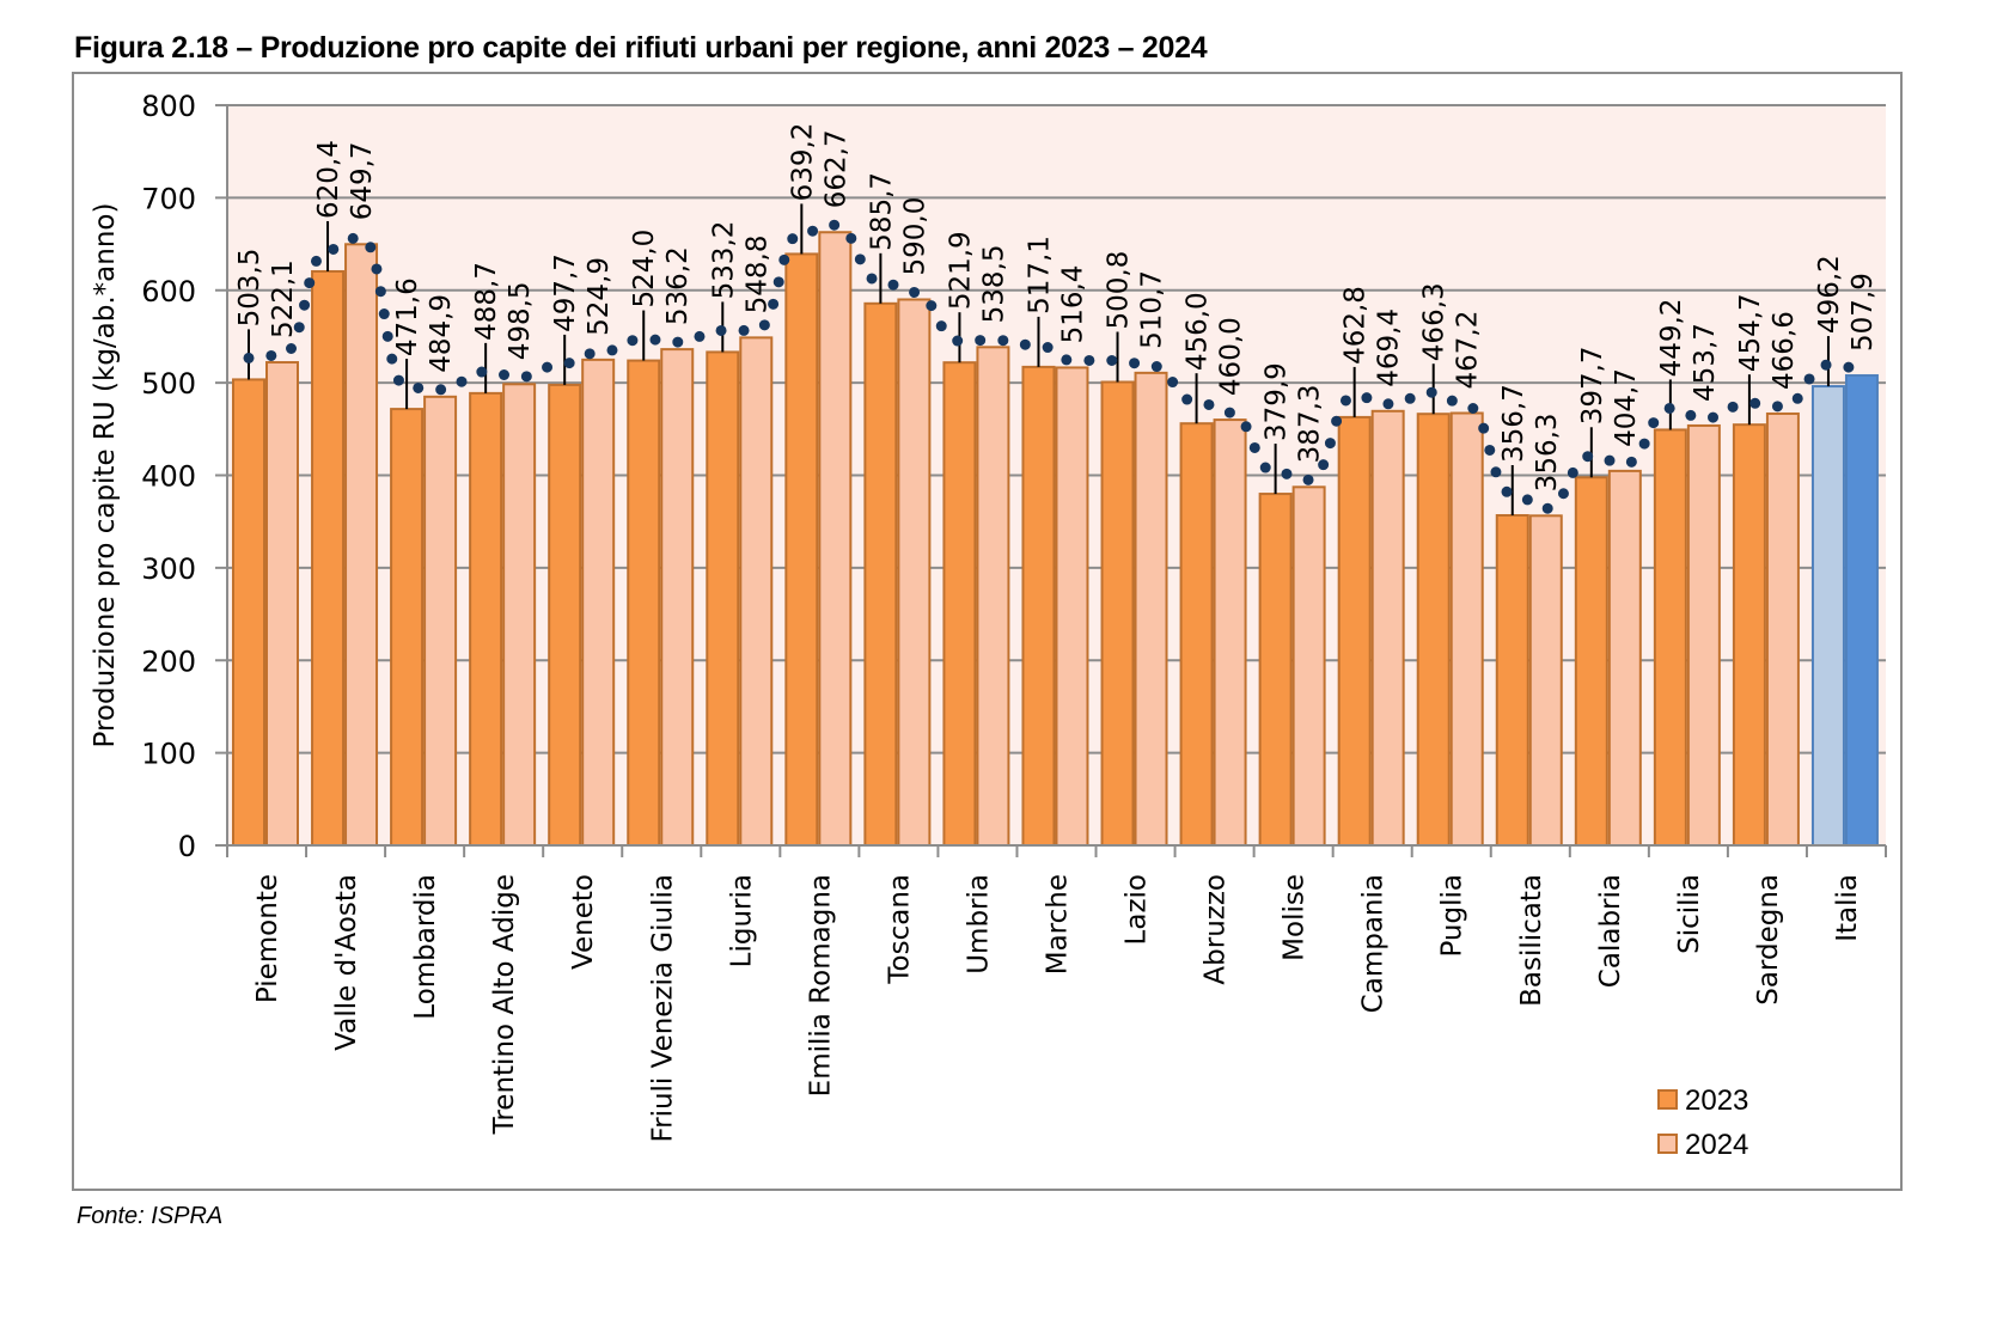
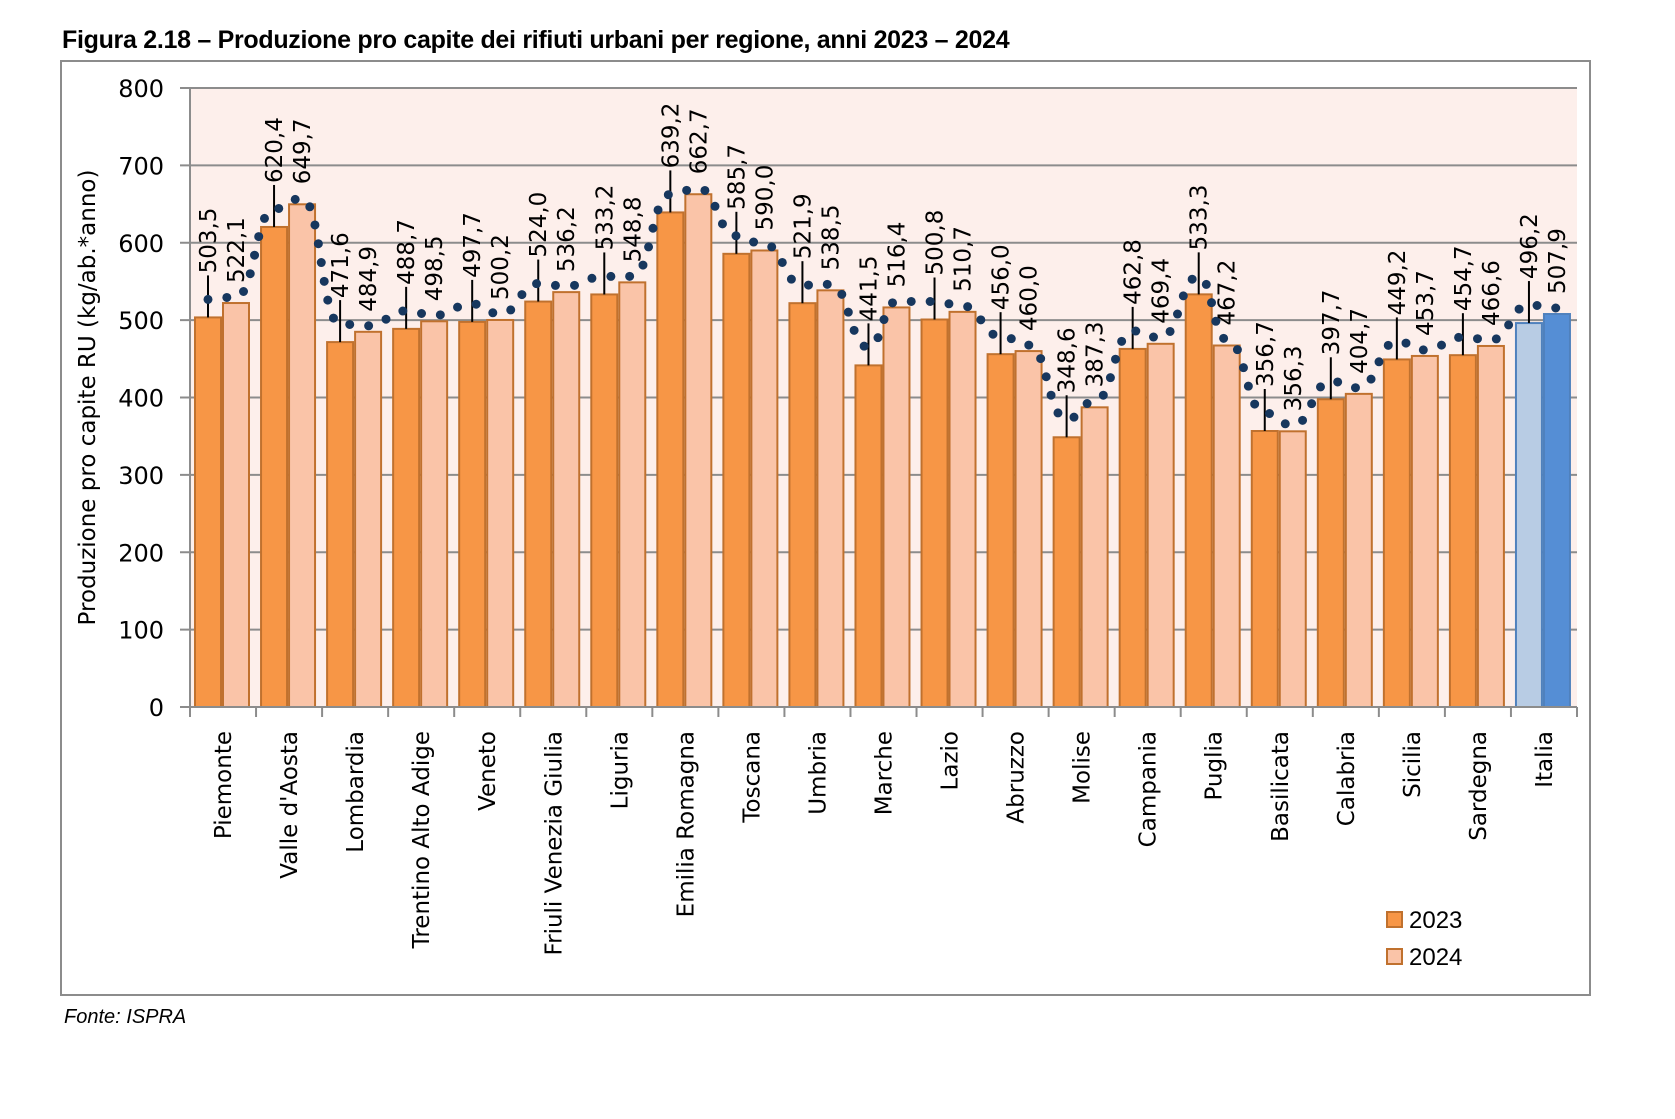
2024/Veneto: 524,9 -> 500,2
2023/Marche: 517,1 -> 441,5
2023/Molise: 379,9 -> 348,6
2023/Puglia: 466,3 -> 533,3
